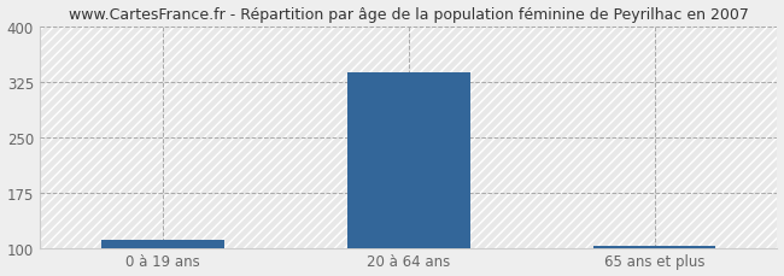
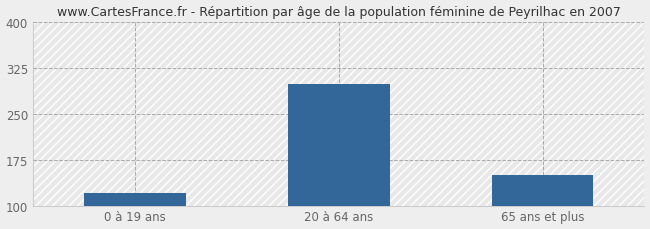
0 à 19 ans: 110 -> 120
20 à 64 ans: 338 -> 298
65 ans et plus: 103 -> 150
